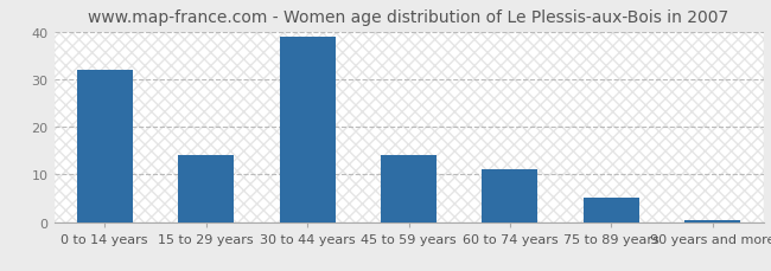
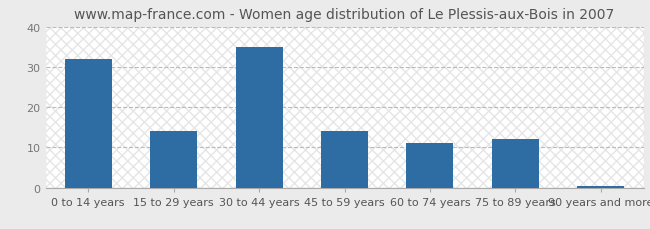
30 to 44 years: 39.0 -> 35.0
75 to 89 years: 5.0 -> 12.0
